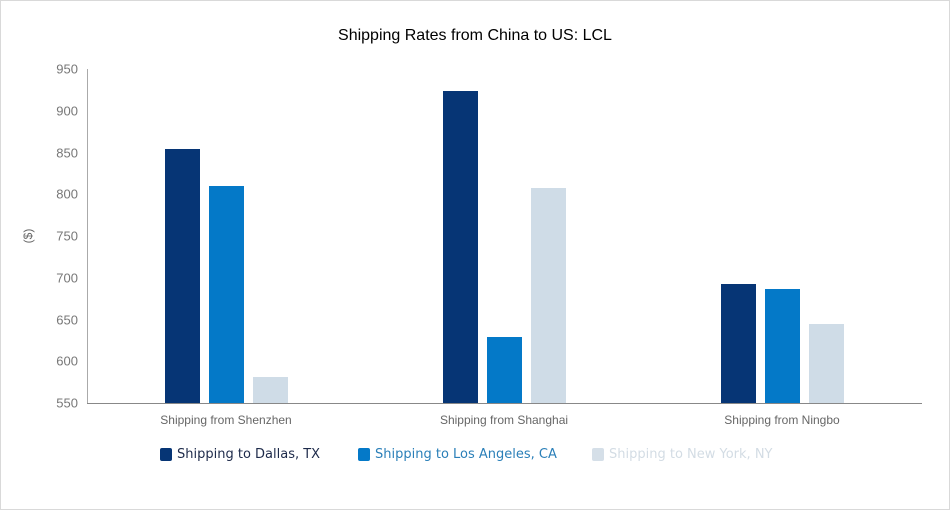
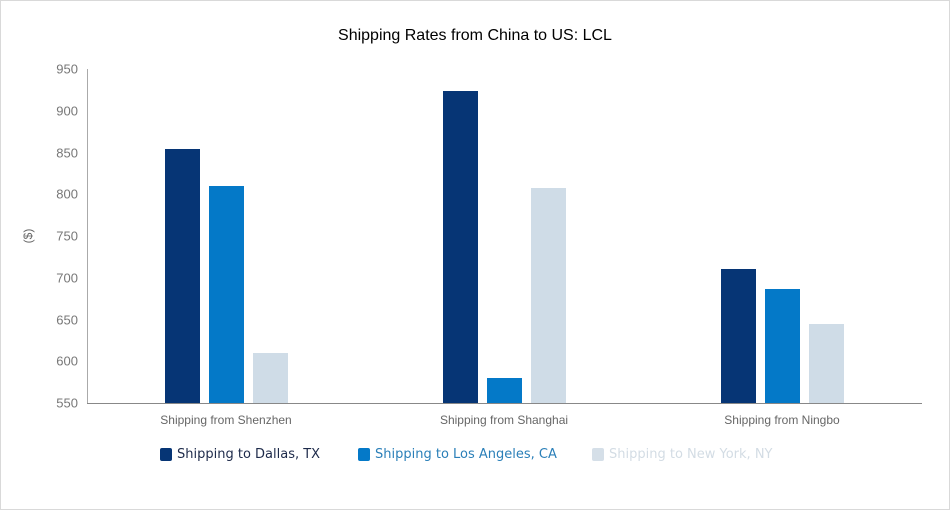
Shipping to New York, NY/Shipping from Shenzhen: 580 -> 610
Shipping to Los Angeles, CA/Shipping from Shanghai: 630 -> 580
Shipping to Dallas, TX/Shipping from Ningbo: 690 -> 710
